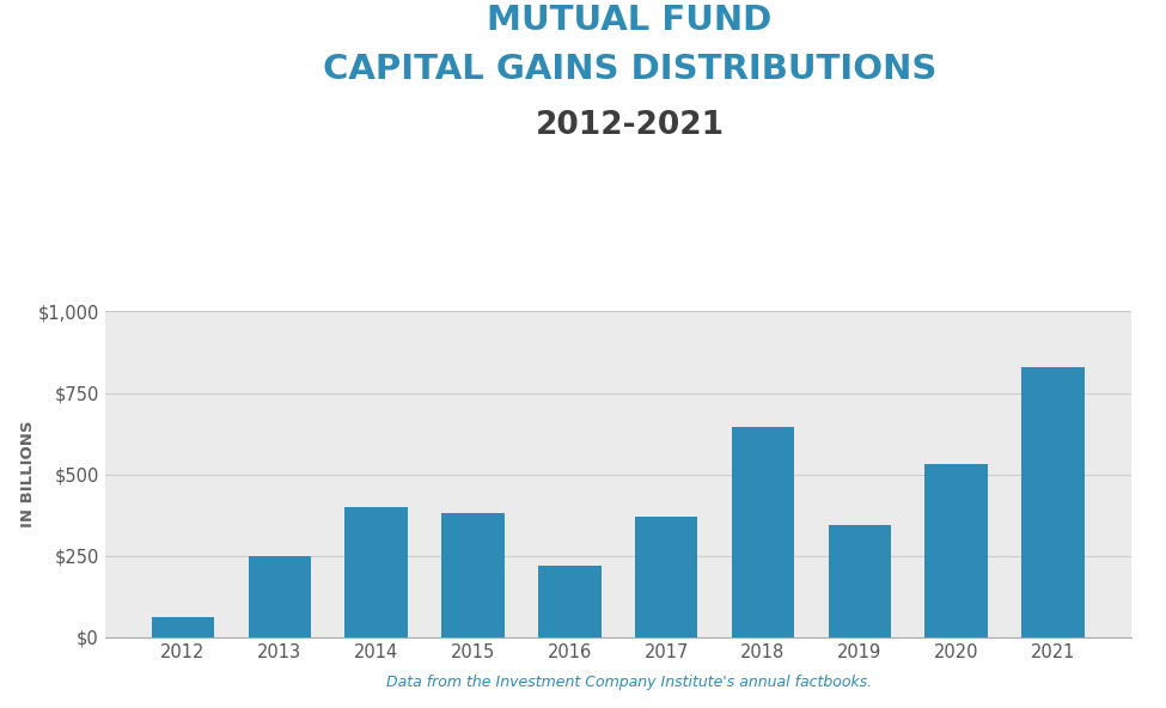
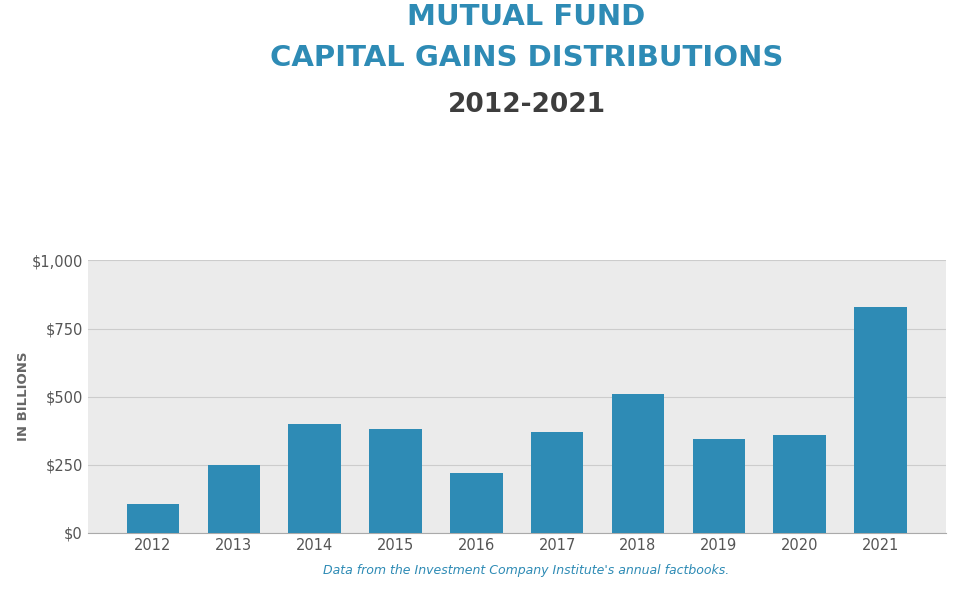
2012: $60 -> $105
2018: $645 -> $510
2020: $530 -> $360
